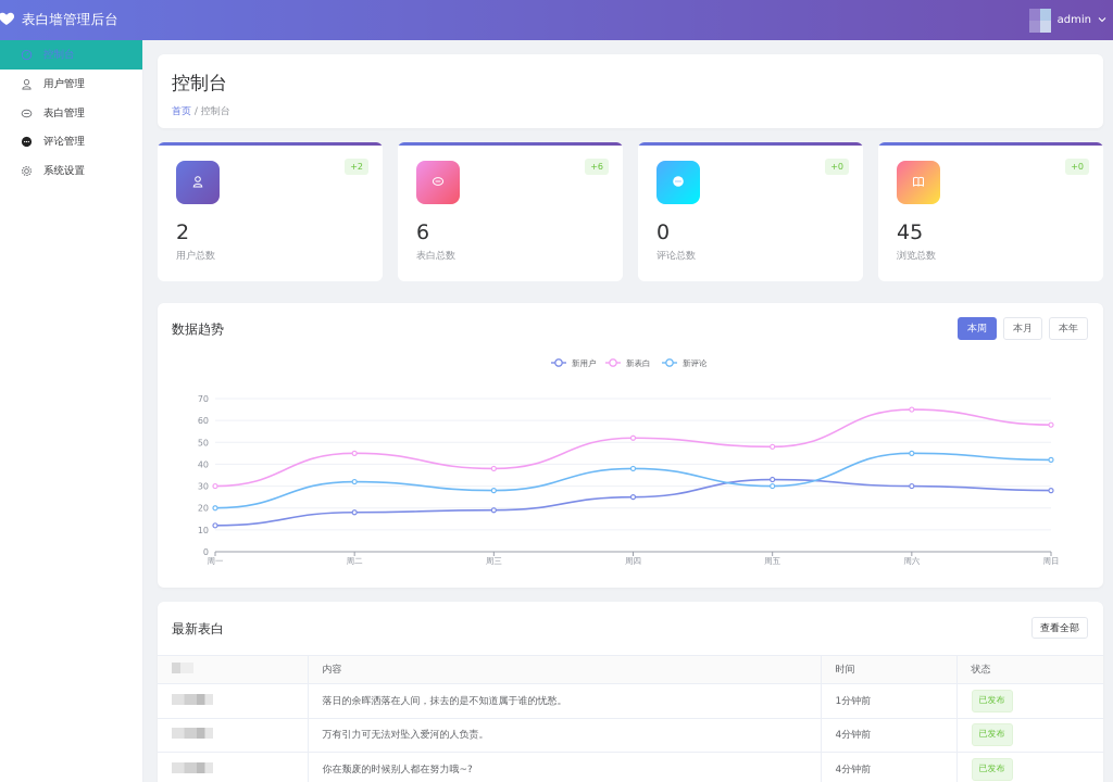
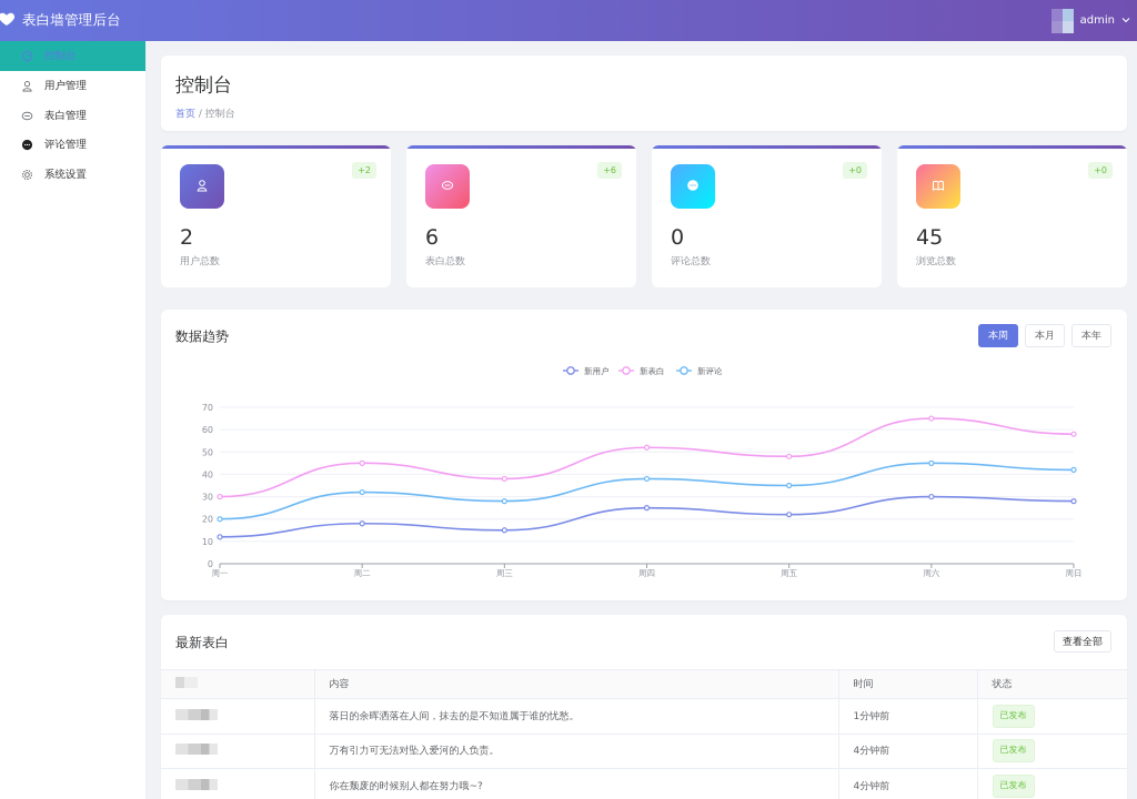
新用户/周三: 19 -> 15
新用户/周五: 33 -> 22
新评论/周五: 30 -> 35
